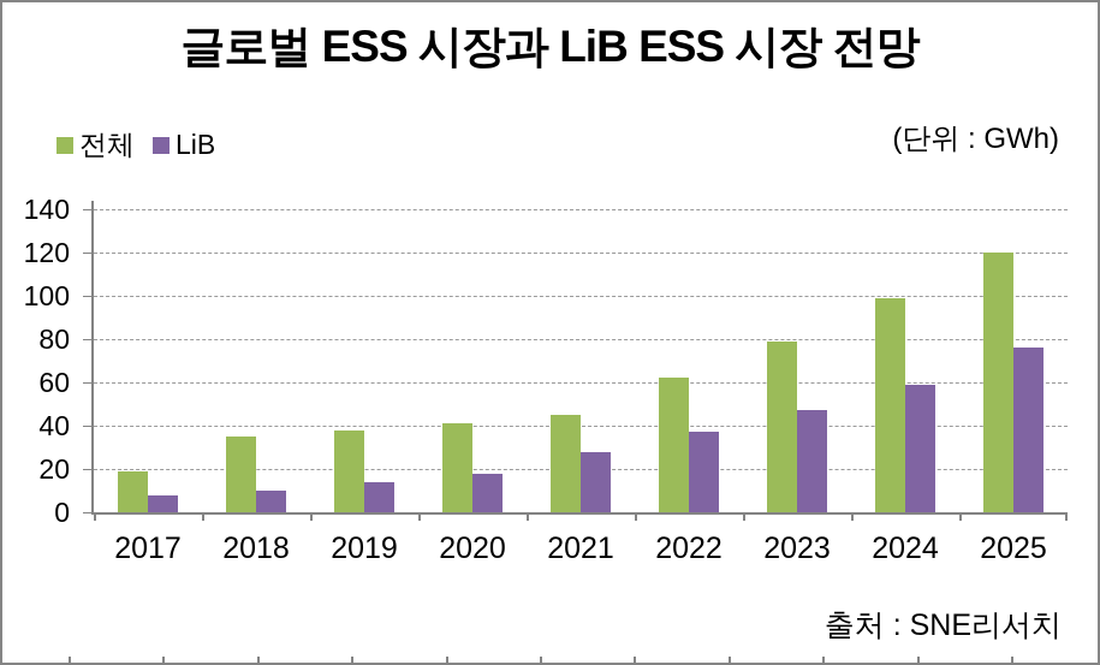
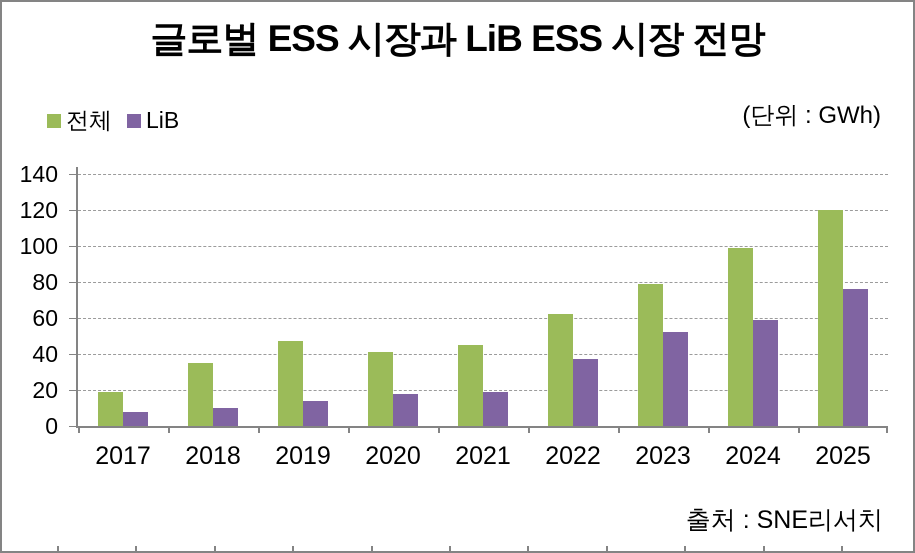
전체/2019: 38 -> 47
LiB/2021: 28 -> 19
LiB/2023: 47 -> 52
